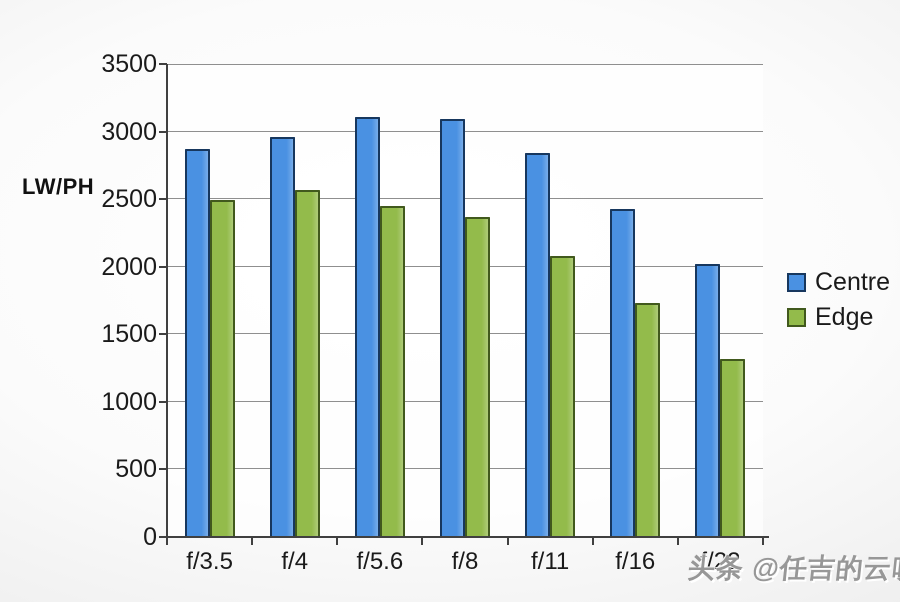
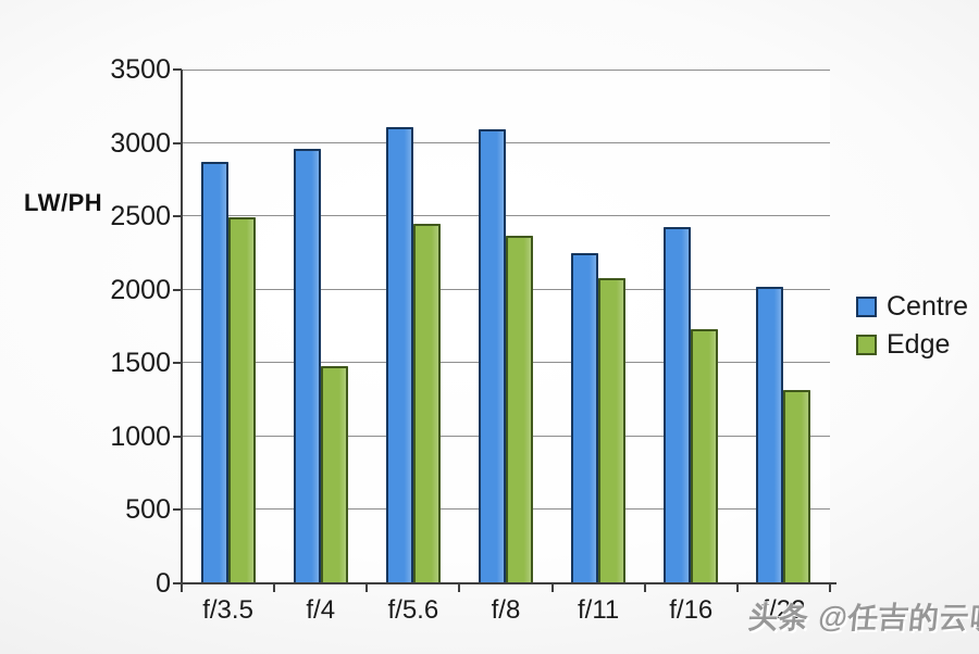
Edge/f/4: 2570 -> 1480
Centre/f/11: 2840 -> 2250
